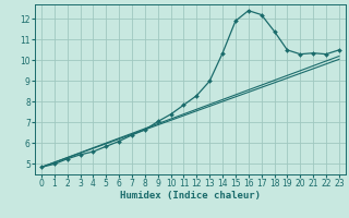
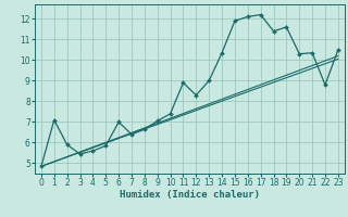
1: 5.0 -> 7.1
2: 5.2 -> 5.9
6: 6.1 -> 7.0
11: 7.8 -> 8.9
16: 12.4 -> 12.1
19: 10.5 -> 11.6
22: 10.3 -> 8.8
